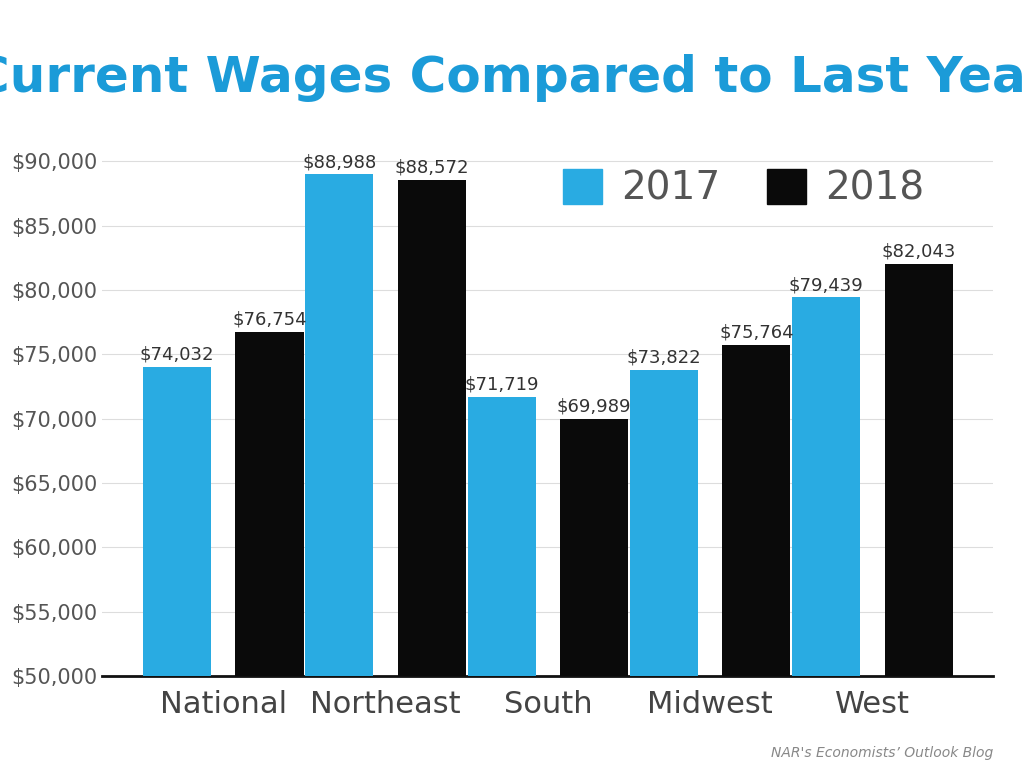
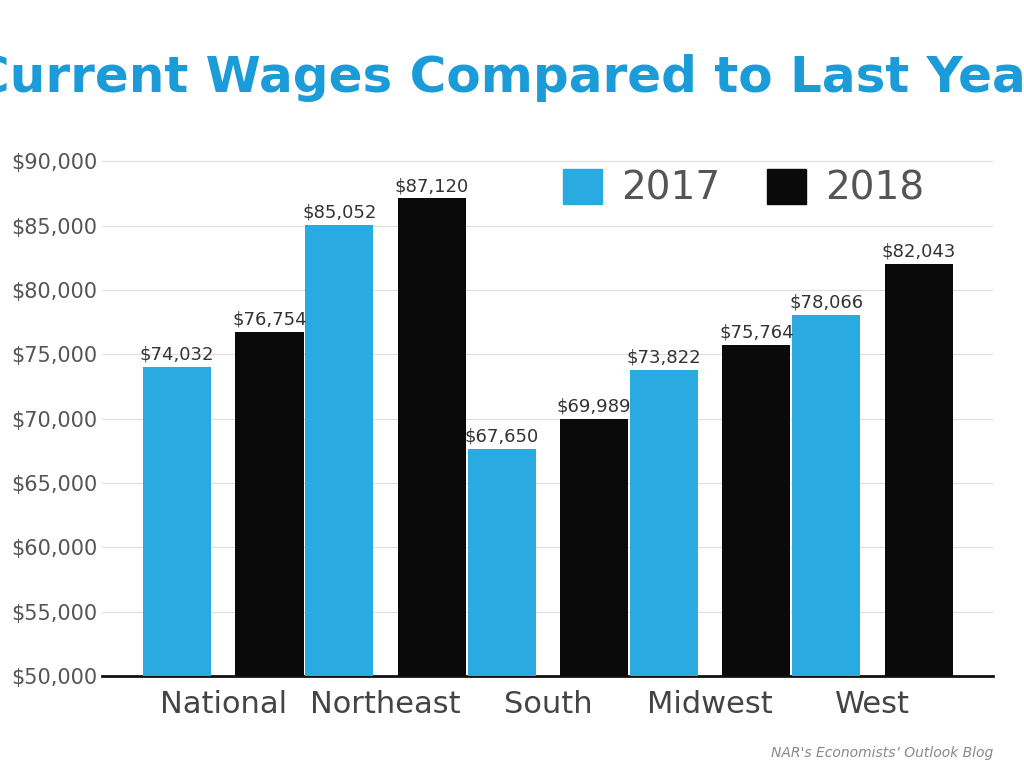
2017/Northeast: $88,988 -> $85,052
2018/Northeast: $88,572 -> $87,120
2017/South: $71,719 -> $67,650
2017/West: $79,439 -> $78,066
